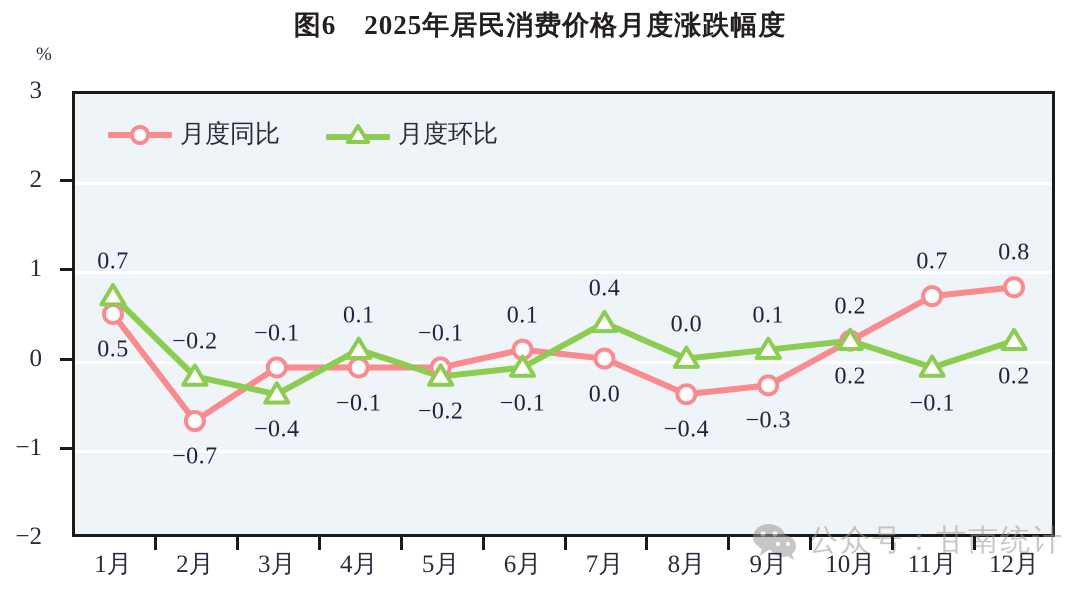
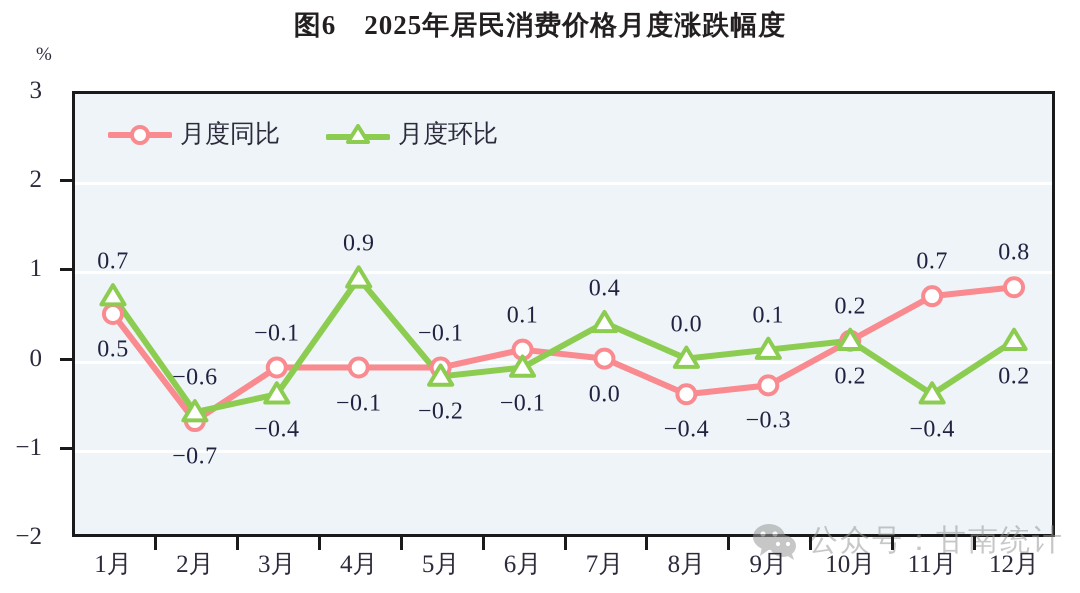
月度环比/2月: −0.2 -> −0.6
月度环比/4月: 0.1 -> 0.9
月度环比/11月: −0.1 -> −0.4
